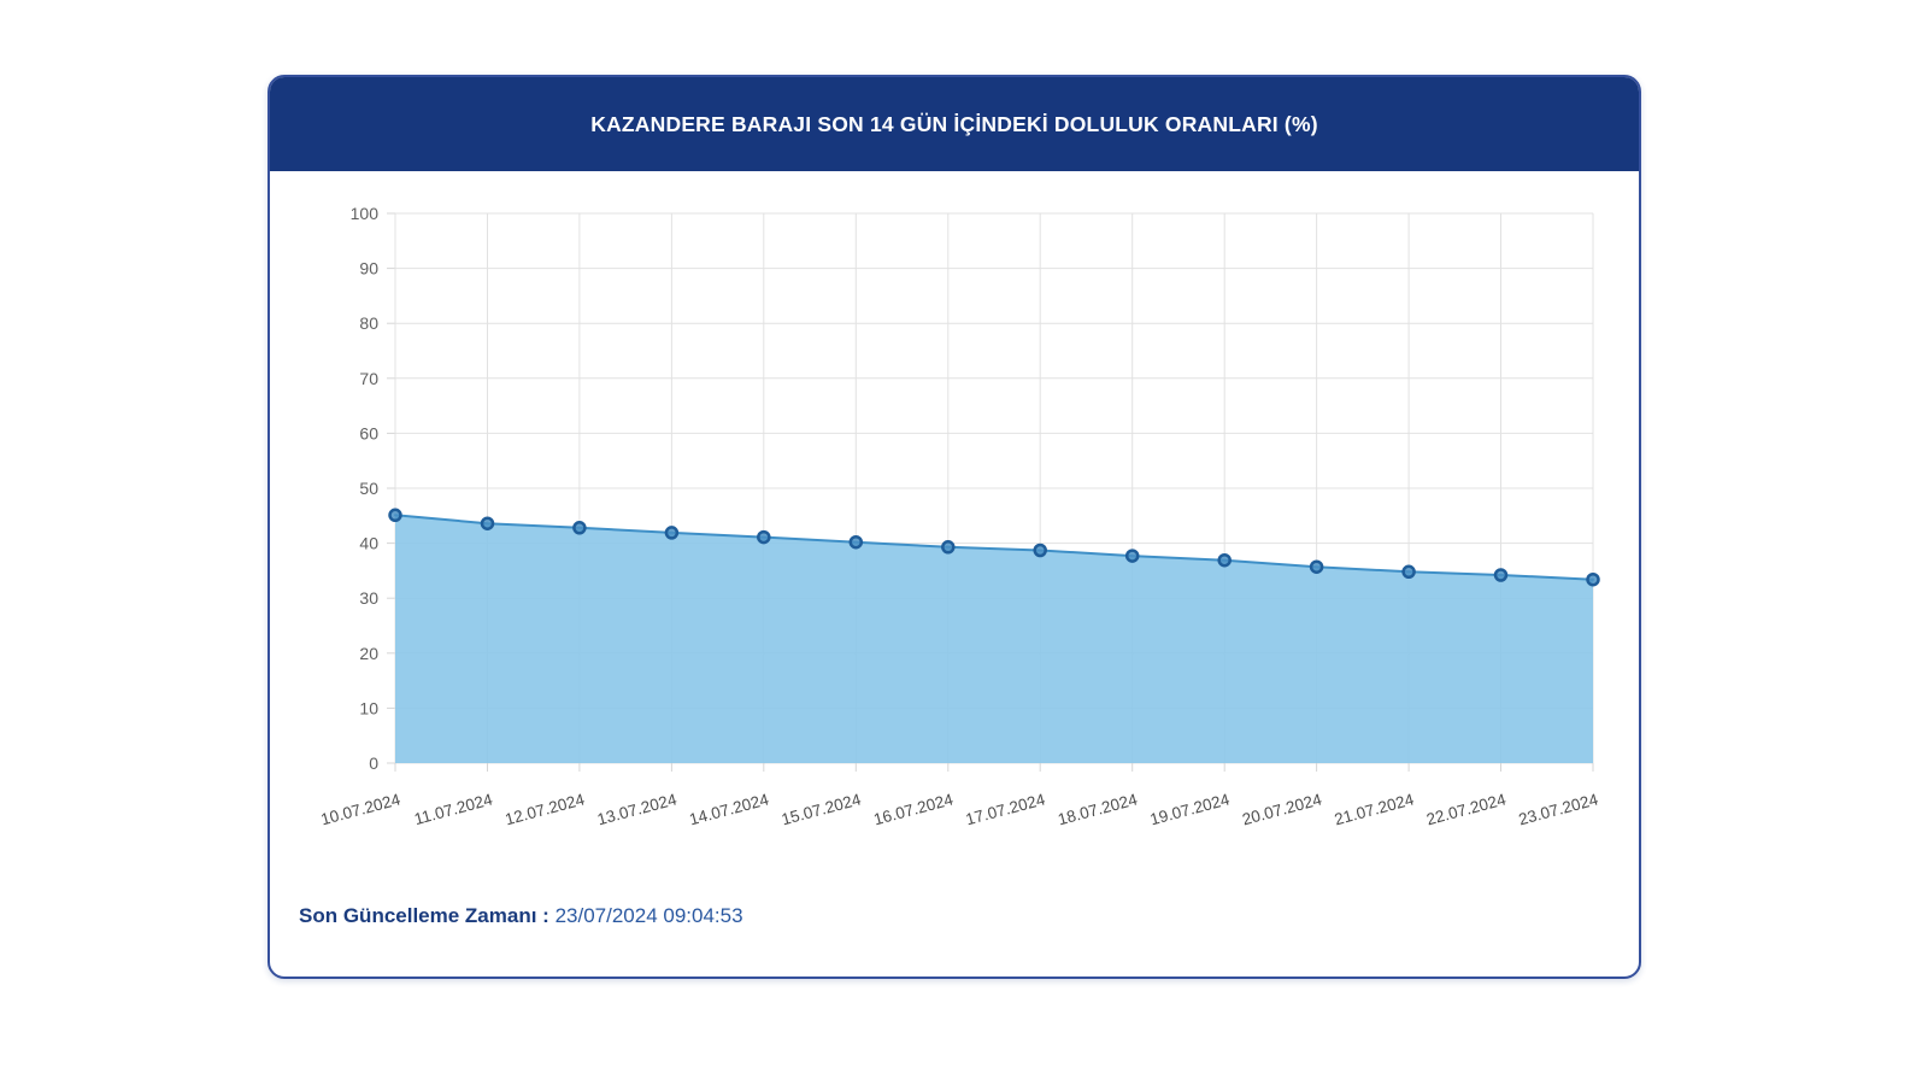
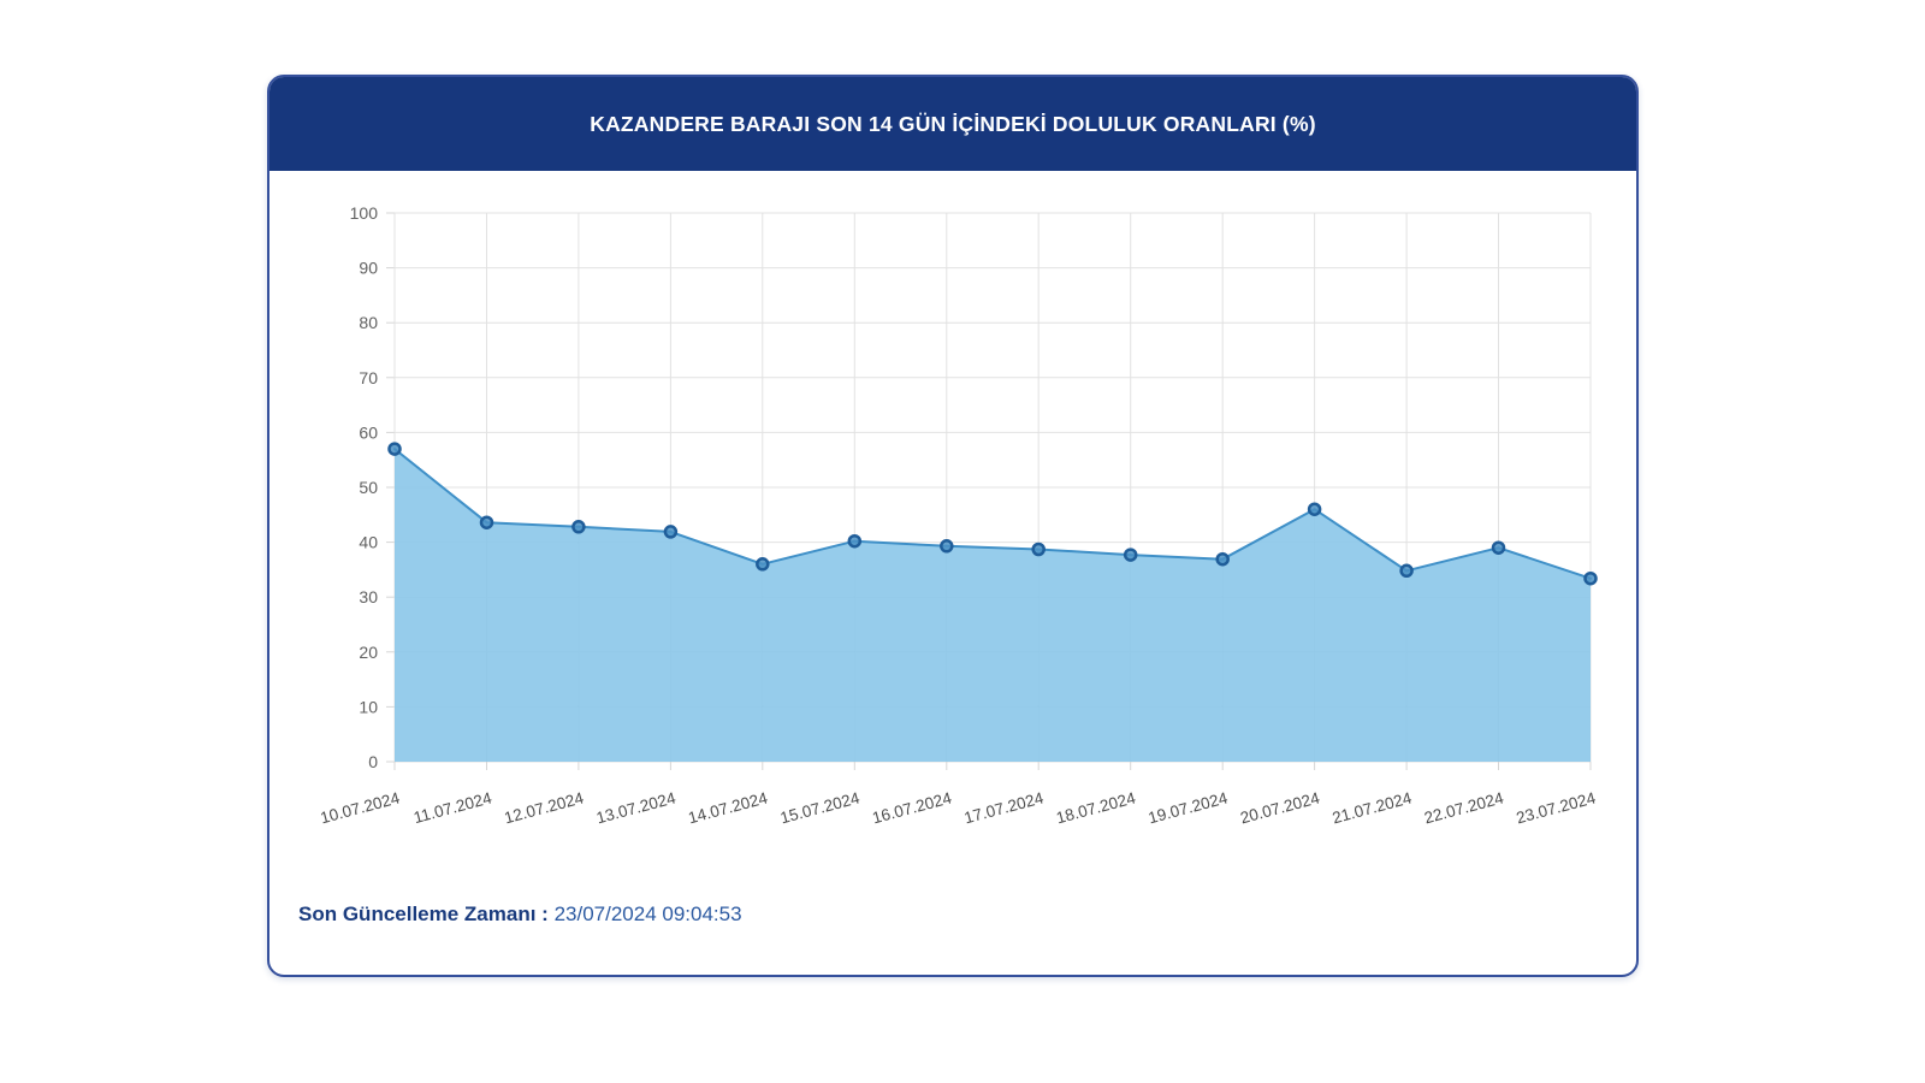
10.07.2024: 45 -> 57
14.07.2024: 41 -> 36
20.07.2024: 36 -> 46
22.07.2024: 34 -> 39
